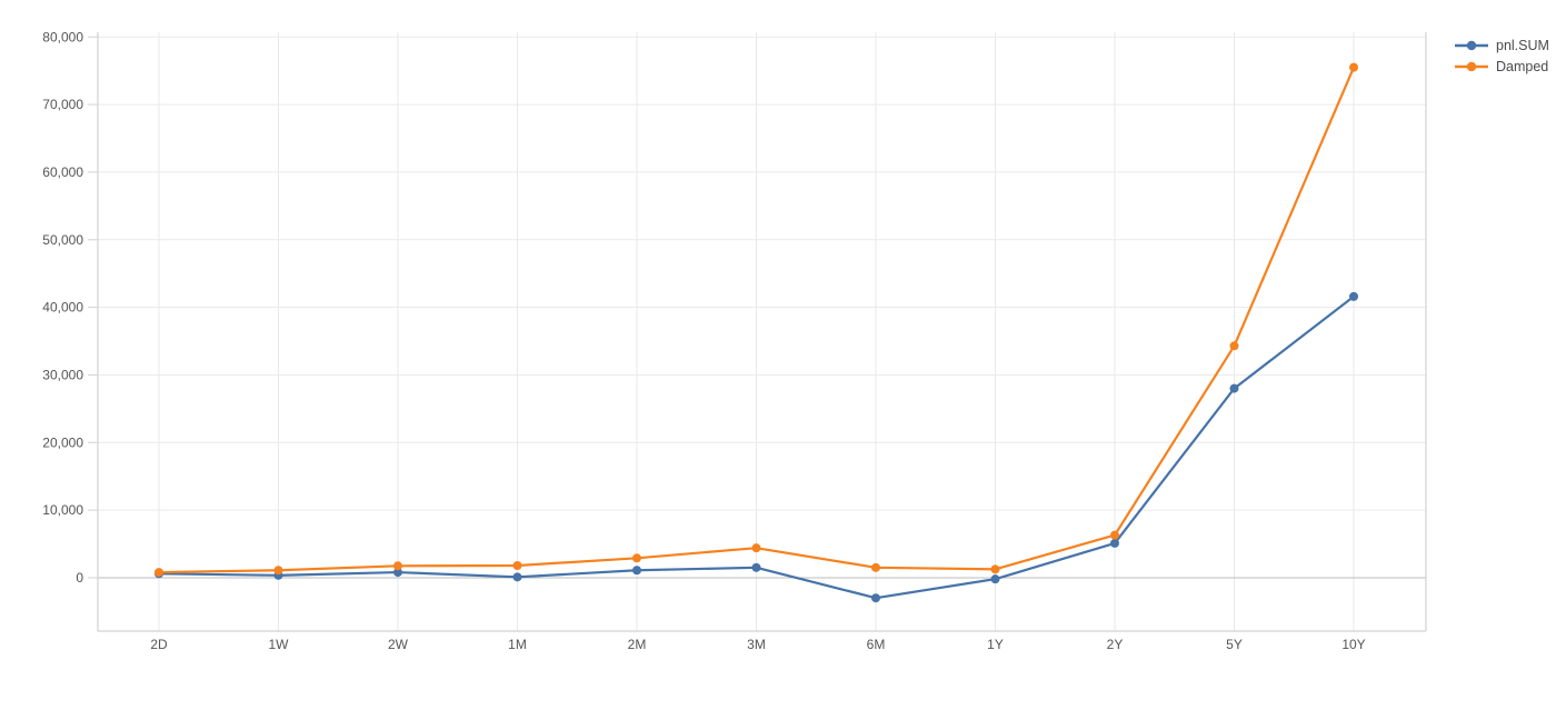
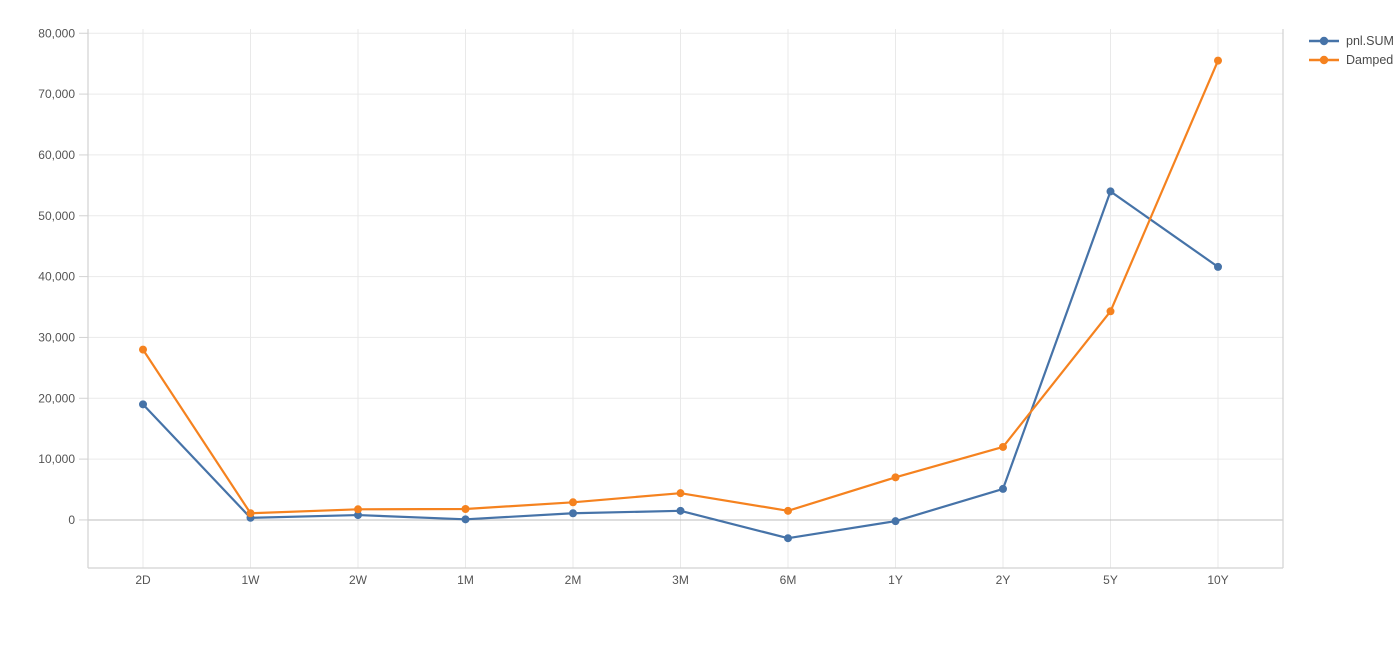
pnl.SUM/2D: 1000 -> 19000
Damped/2D: 1000 -> 28000
Damped/1Y: 1000 -> 7000
Damped/2Y: 6000 -> 12000
pnl.SUM/5Y: 28000 -> 54000
